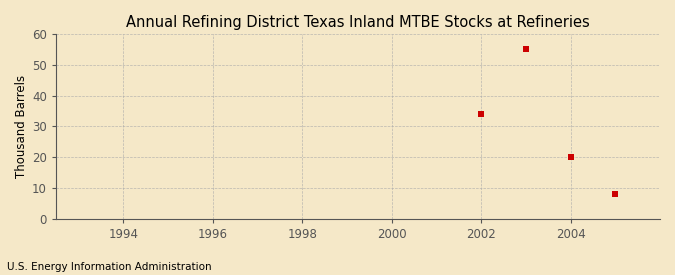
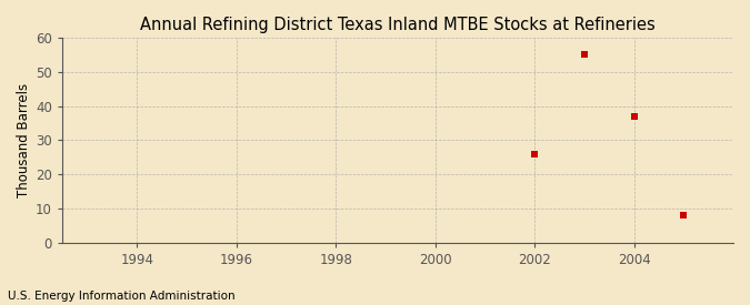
2002: 34 -> 26
2004: 20 -> 37
